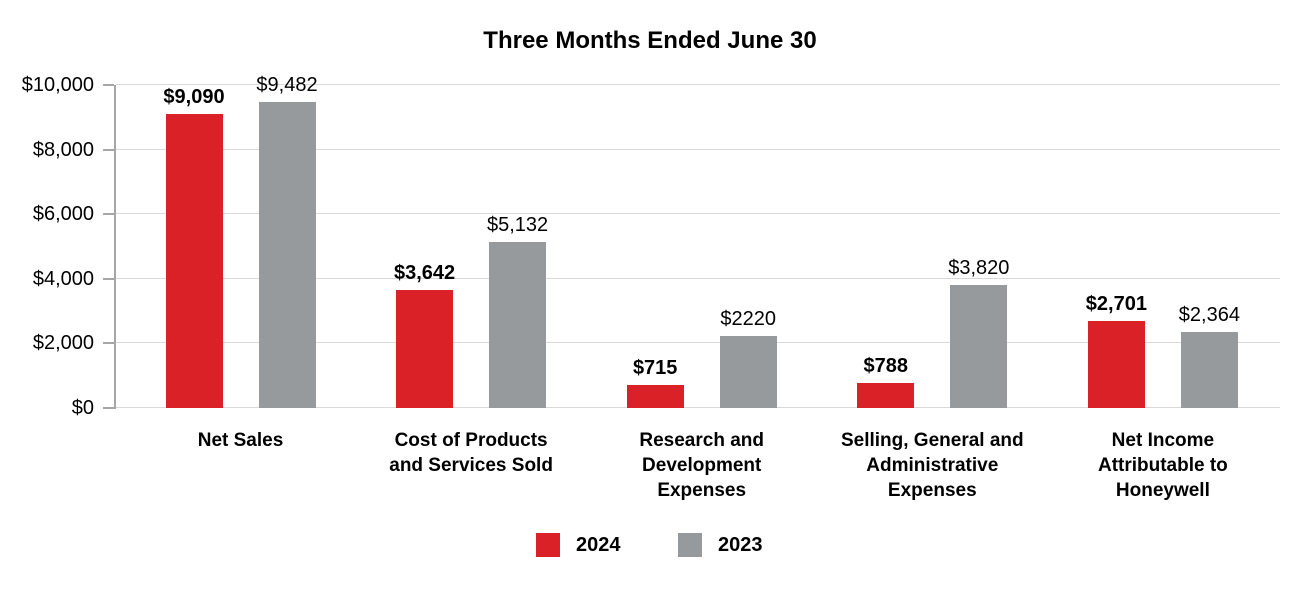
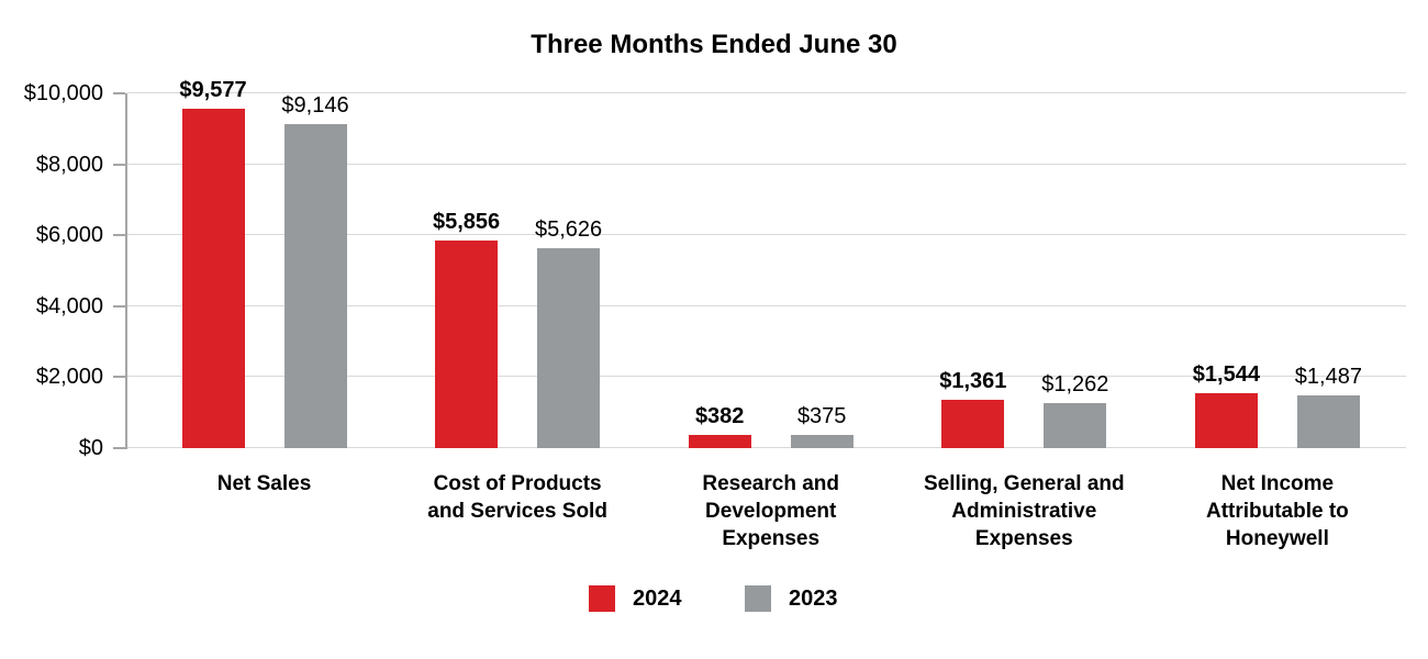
2024/Net Sales: $9,090 -> $9,577
2023/Net Sales: $9,482 -> $9,146
2024/Cost of Products and Services Sold: $3,642 -> $5,856
2023/Cost of Products and Services Sold: $5,132 -> $5,626
2024/Research and Development Expenses: $715 -> $382
2023/Research and Development Expenses: $2220 -> $375
2024/Selling, General and Administrative Expenses: $788 -> $1,361
2023/Selling, General and Administrative Expenses: $3,820 -> $1,262
2024/Net Income Attributable to Honeywell: $2,701 -> $1,544
2023/Net Income Attributable to Honeywell: $2,364 -> $1,487
